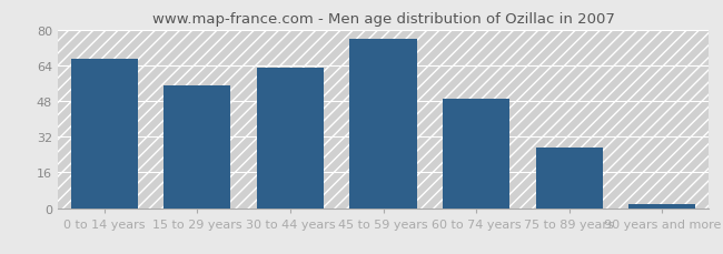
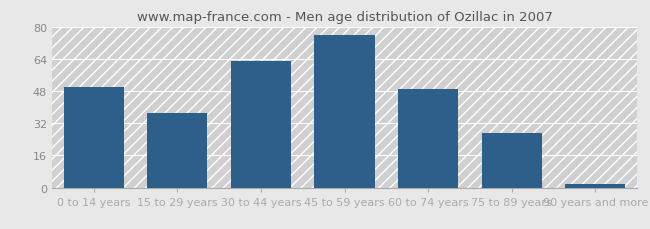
0 to 14 years: 67 -> 50
15 to 29 years: 55 -> 37
